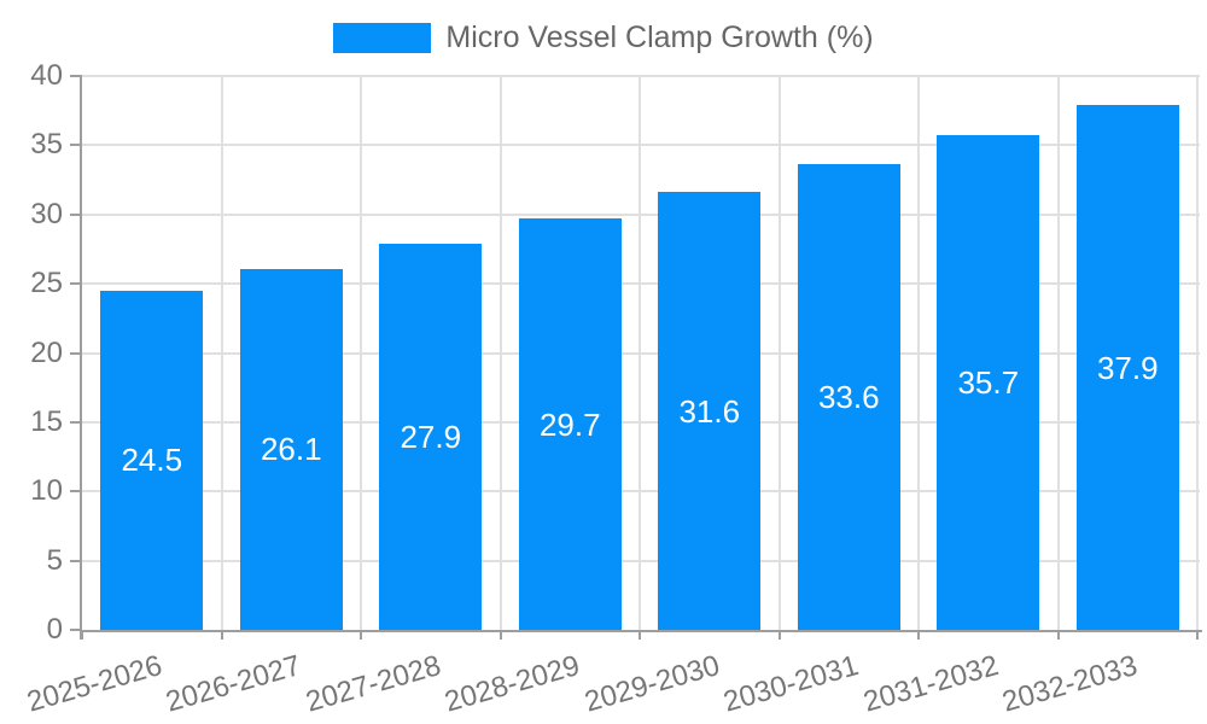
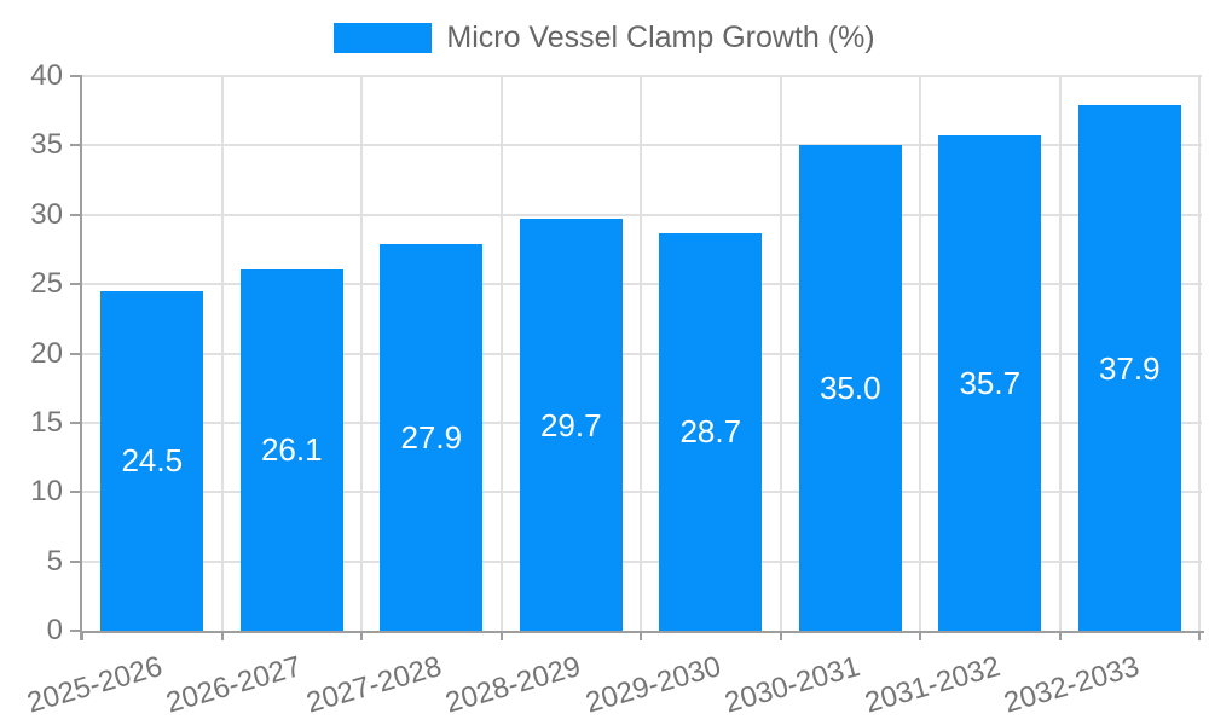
2029-2030: 31.6 -> 28.7
2030-2031: 33.6 -> 35.0
